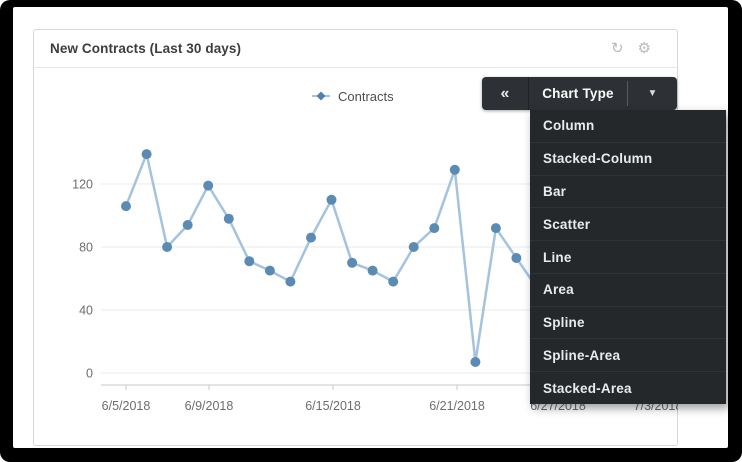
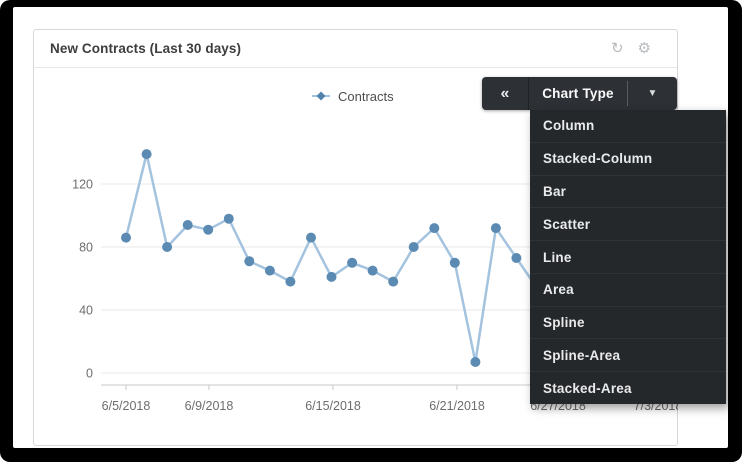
6/5/2018: 106 -> 86
6/9/2018: 119 -> 91
6/15/2018: 110 -> 61
6/21/2018: 129 -> 70
